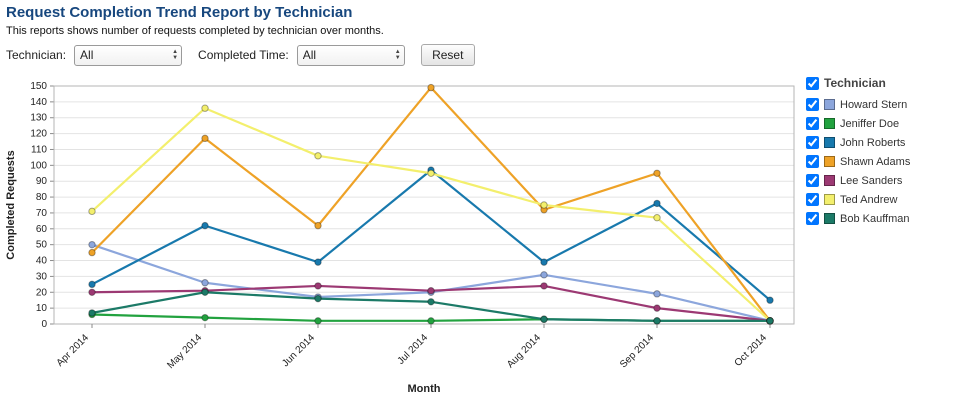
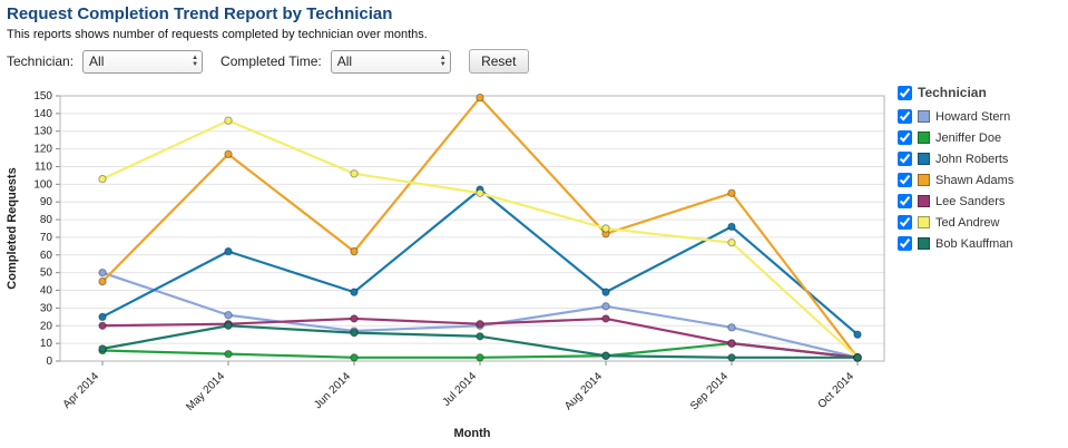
Ted Andrew/Apr 2014: 71 -> 103
Jeniffer Doe/Sep 2014: 2 -> 10
